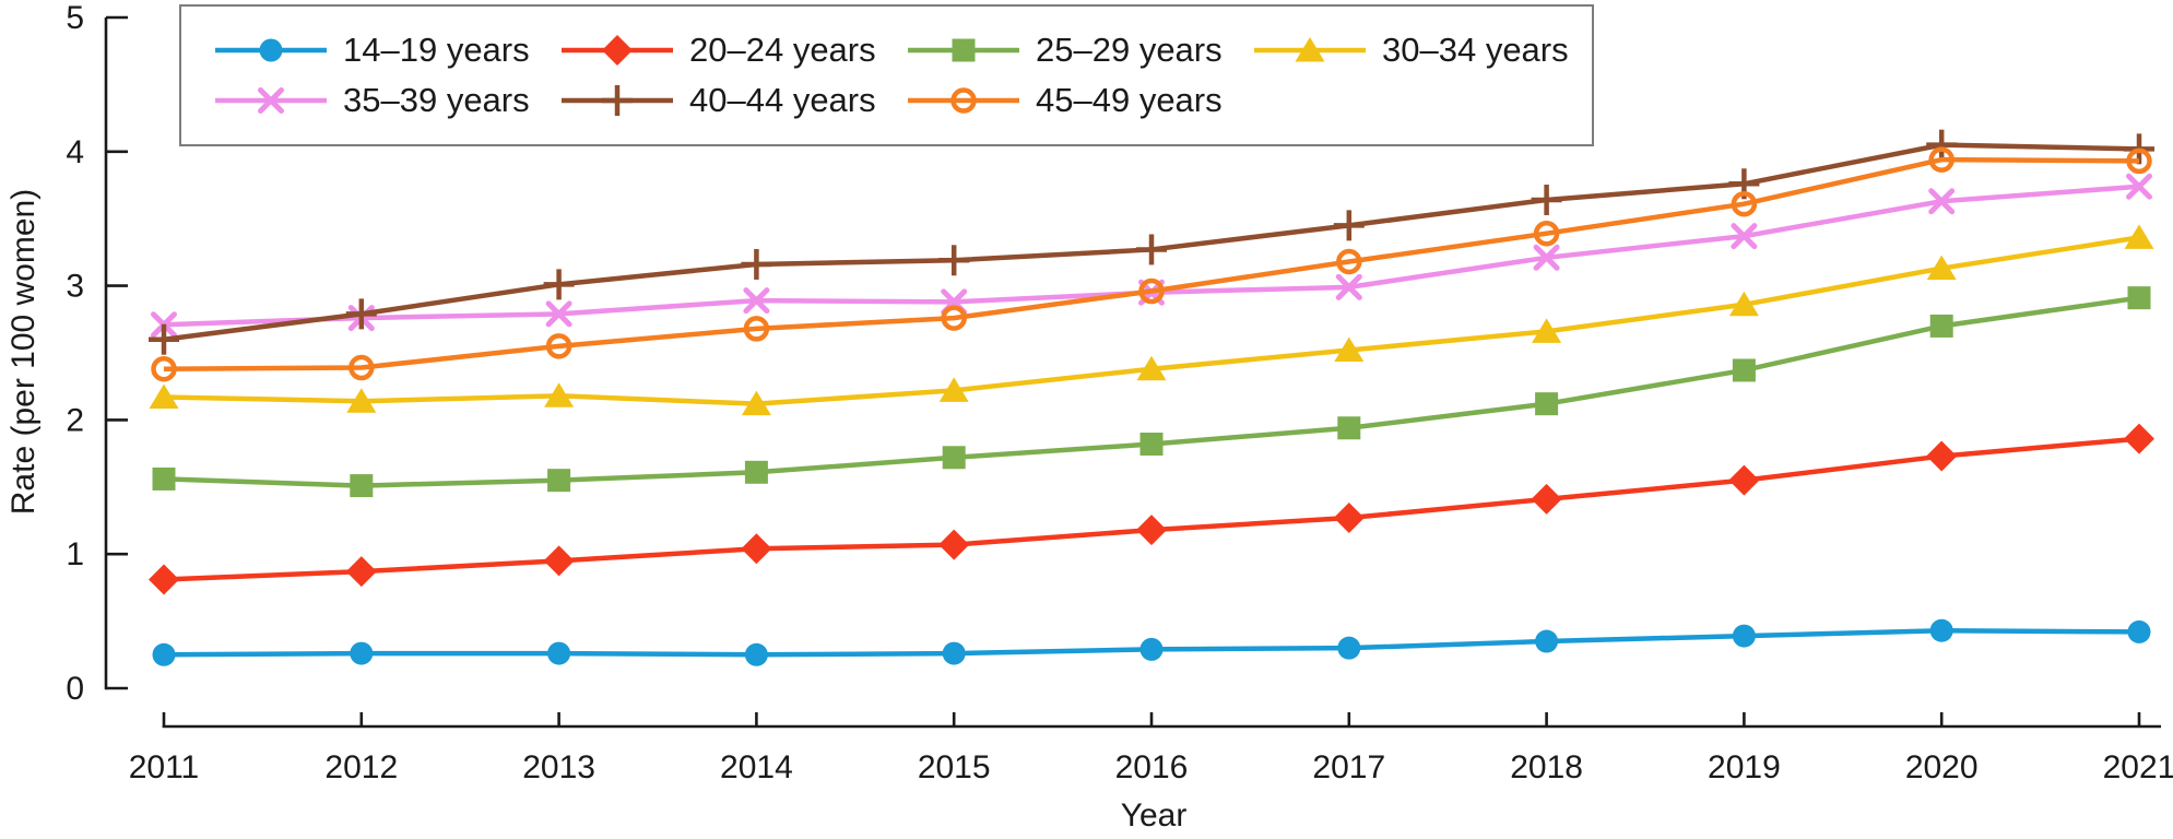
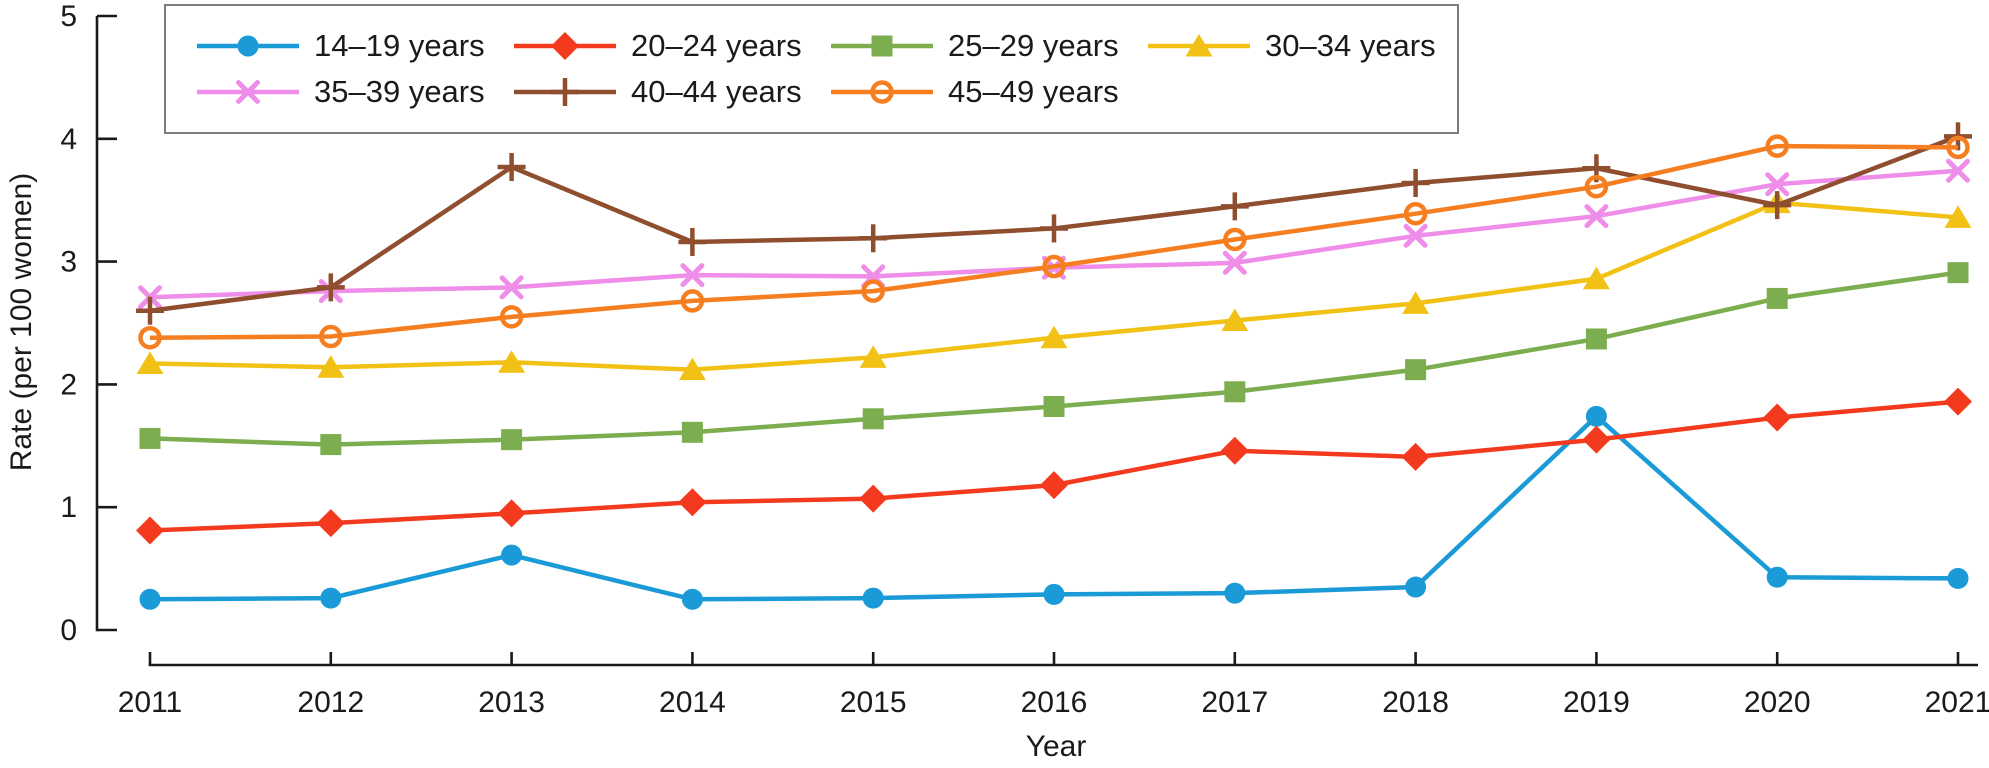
14–19 years/2013: 0.26 -> 0.61
40–44 years/2013: 3.01 -> 3.77
20–24 years/2017: 1.27 -> 1.46
14–19 years/2019: 0.39 -> 1.74
30–34 years/2020: 3.13 -> 3.48
40–44 years/2020: 4.05 -> 3.46
